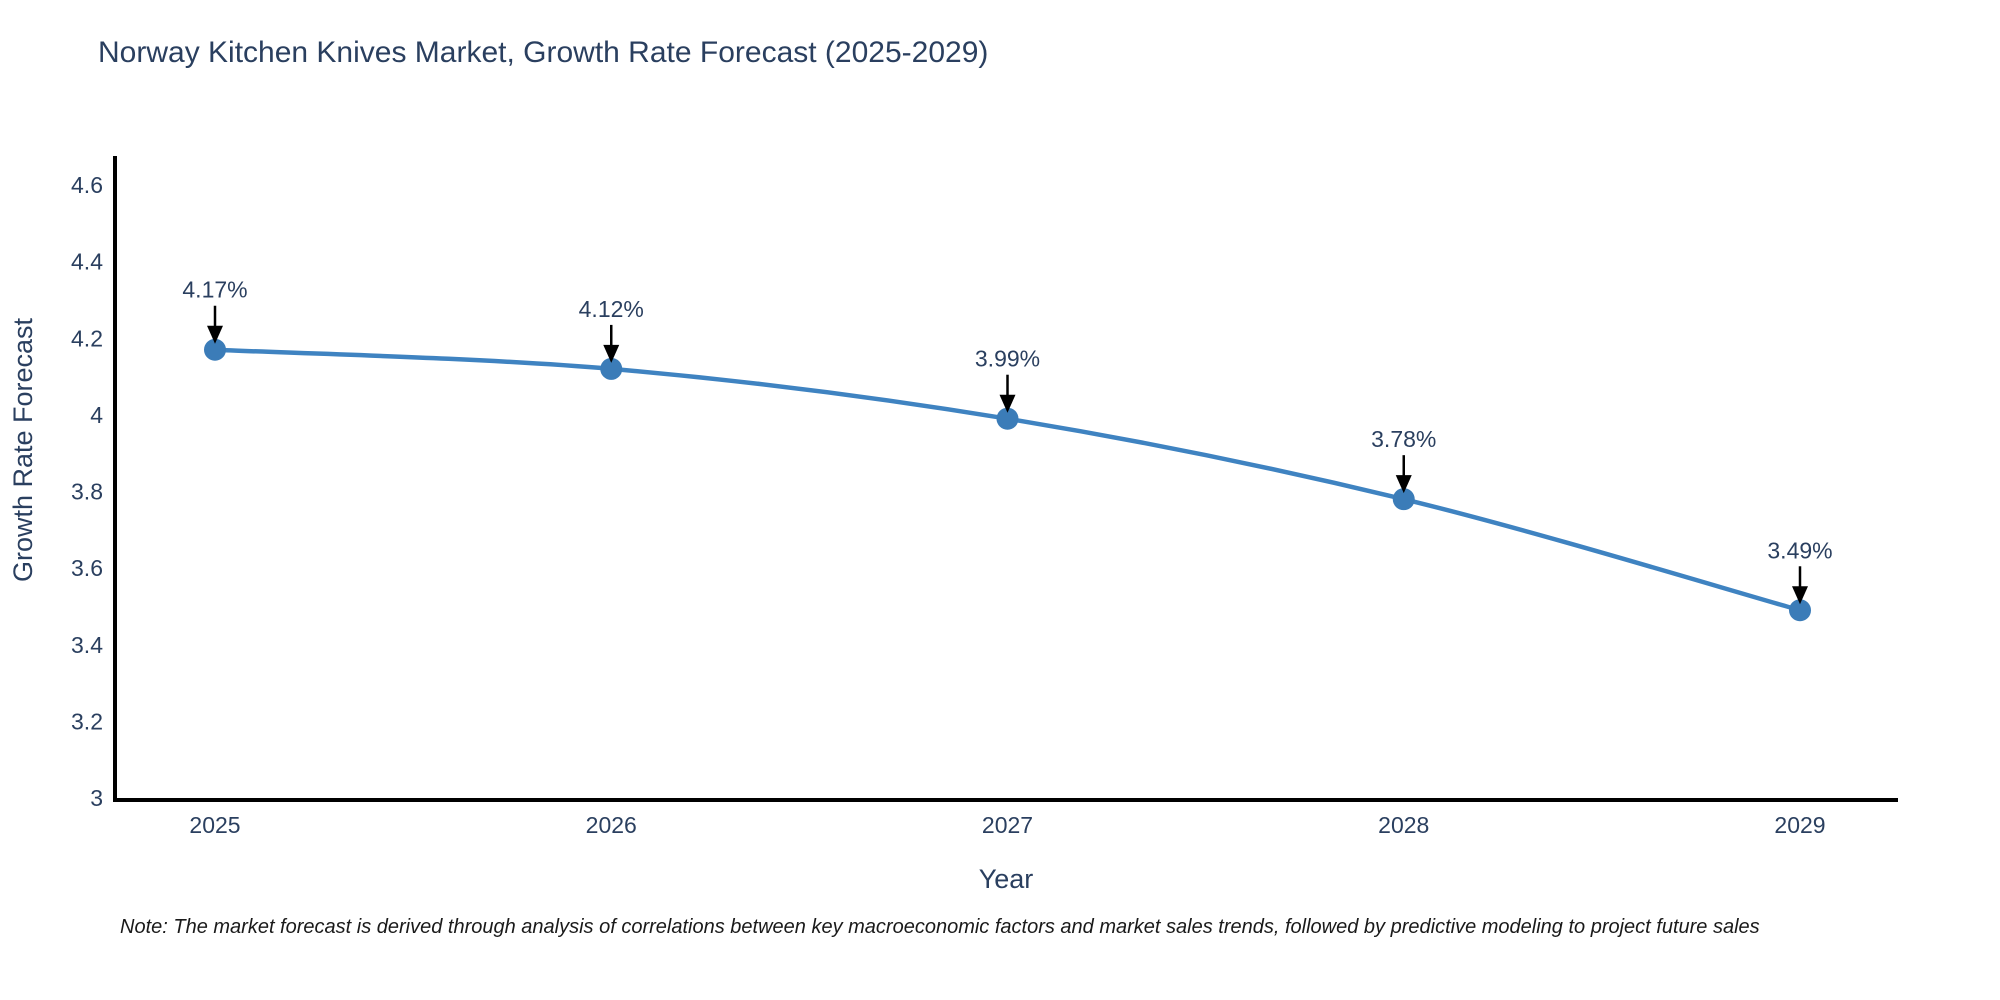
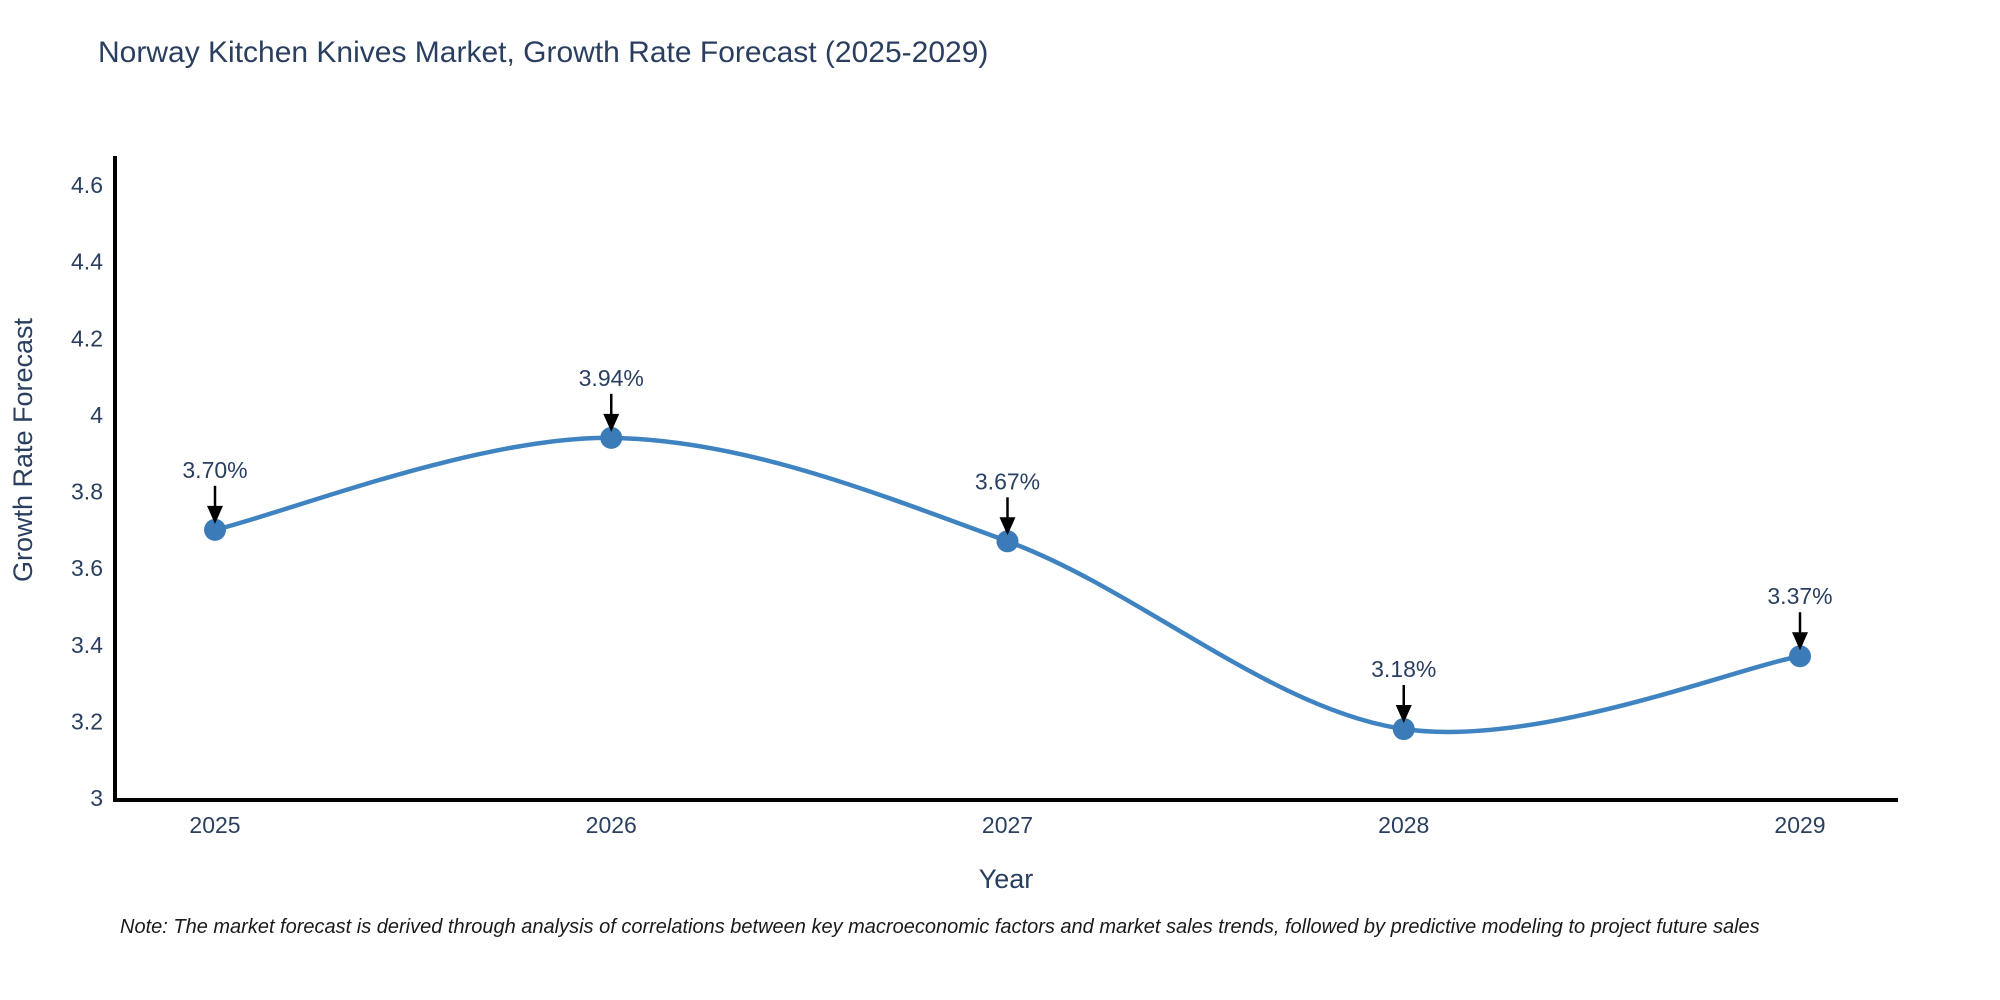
2025: 4.17% -> 3.70%
2026: 4.12% -> 3.94%
2027: 3.99% -> 3.67%
2028: 3.78% -> 3.18%
2029: 3.49% -> 3.37%
